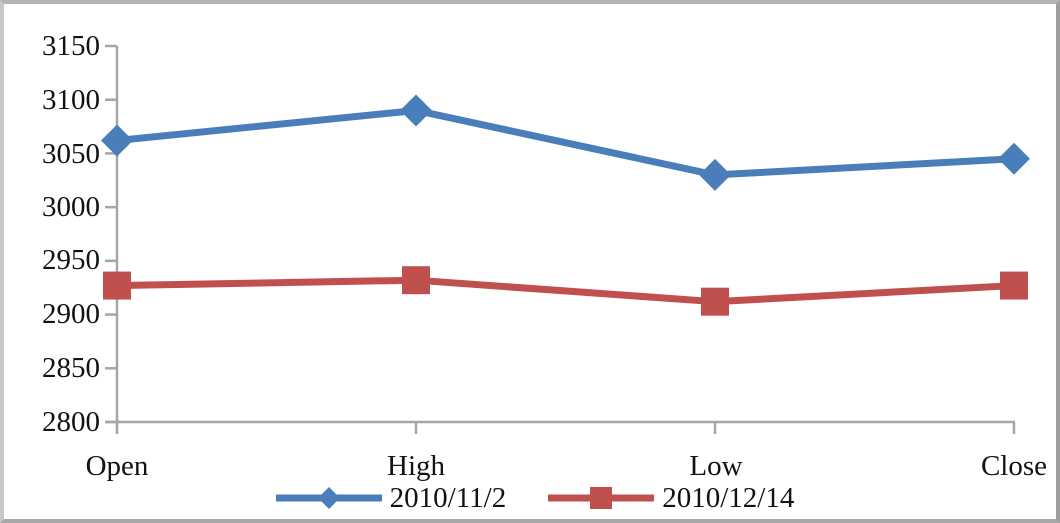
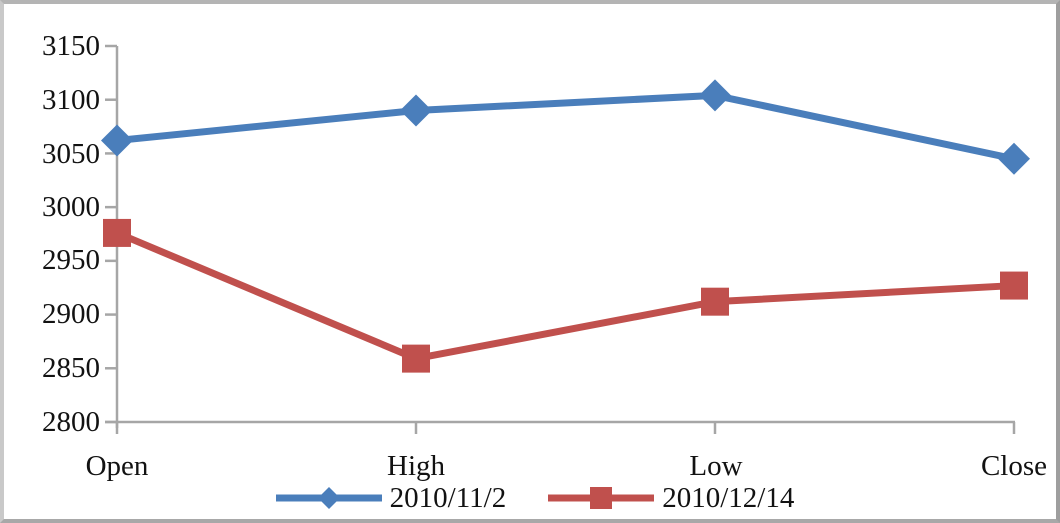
2010/12/14/Open: 2927 -> 2976
2010/12/14/High: 2932 -> 2859
2010/11/2/Low: 3030 -> 3104
